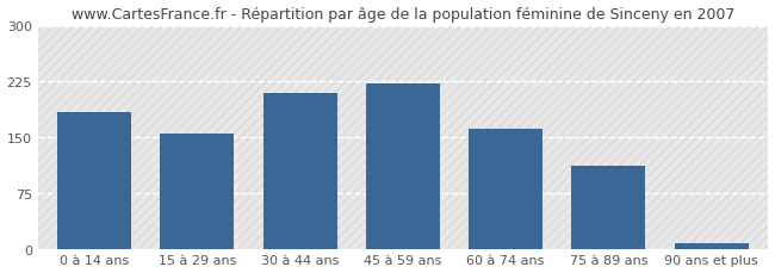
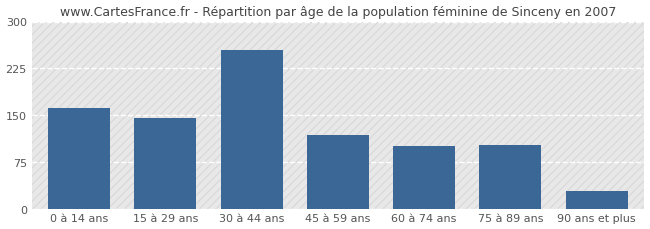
0 à 14 ans: 183 -> 162
15 à 29 ans: 155 -> 146
30 à 44 ans: 210 -> 254
45 à 59 ans: 222 -> 118
60 à 74 ans: 162 -> 100
75 à 89 ans: 112 -> 102
90 ans et plus: 8 -> 28
